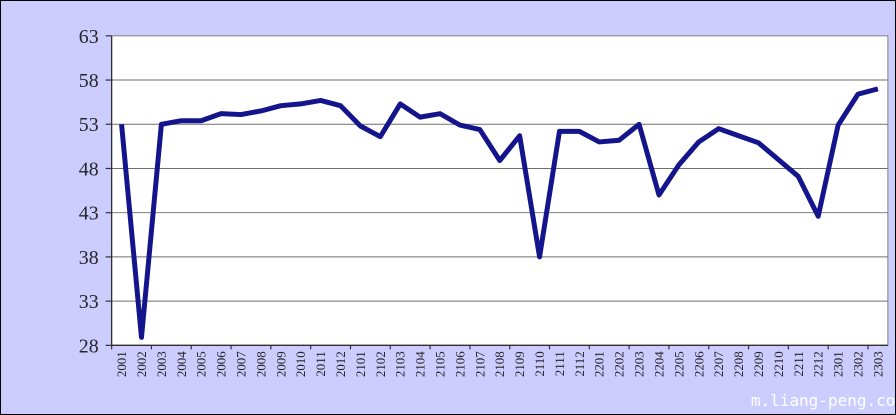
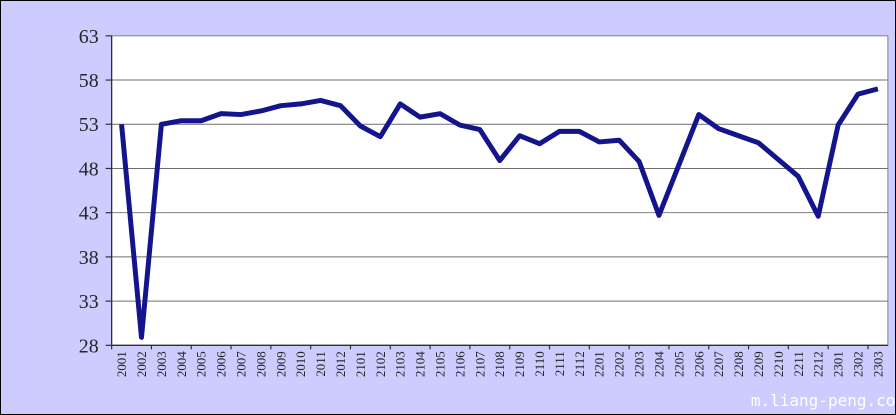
2110: 38 -> 51
2203: 53 -> 49
2204: 45 -> 43
2206: 51 -> 54
